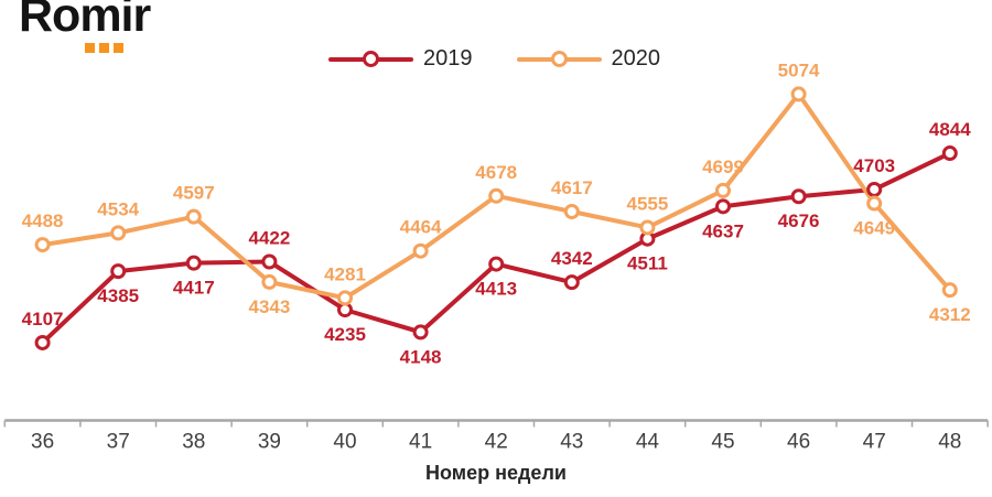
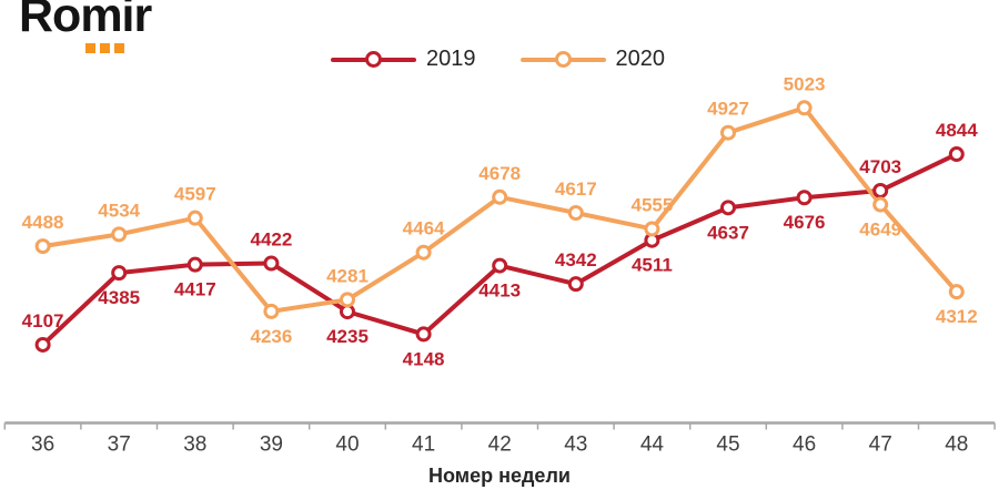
2020/39: 4343 -> 4236
2020/45: 4699 -> 4927
2020/46: 5074 -> 5023
